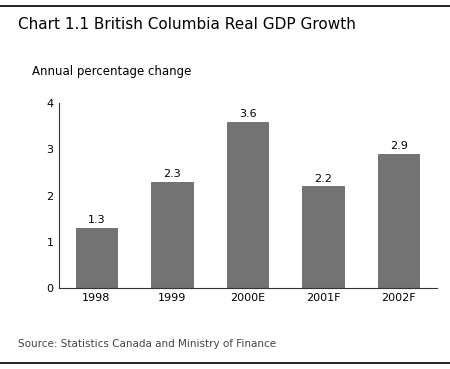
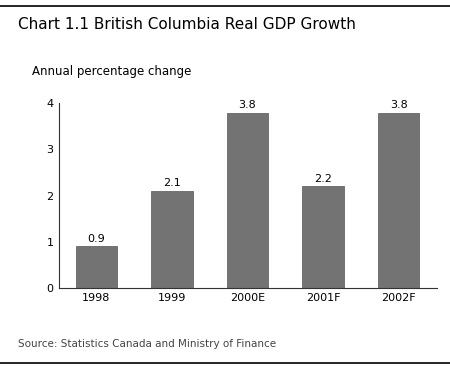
1998: 1.3 -> 0.9
1999: 2.3 -> 2.1
2000E: 3.6 -> 3.8
2002F: 2.9 -> 3.8
